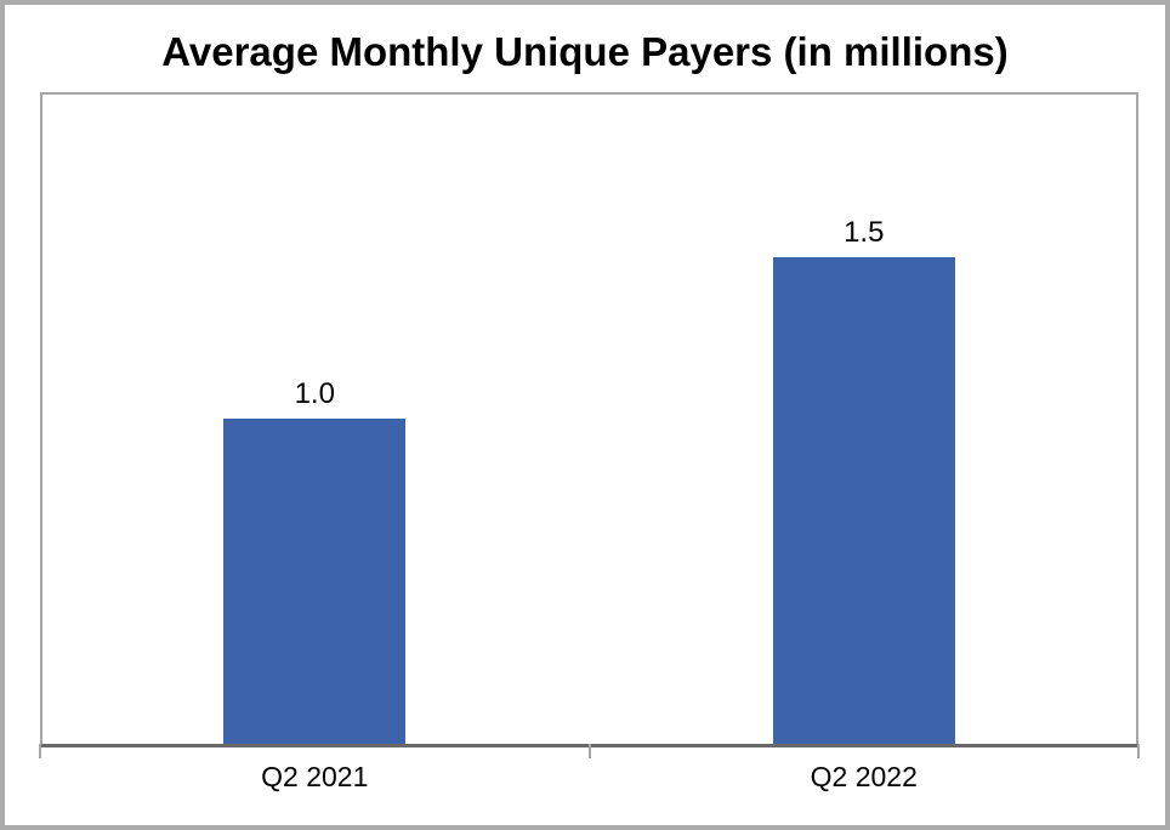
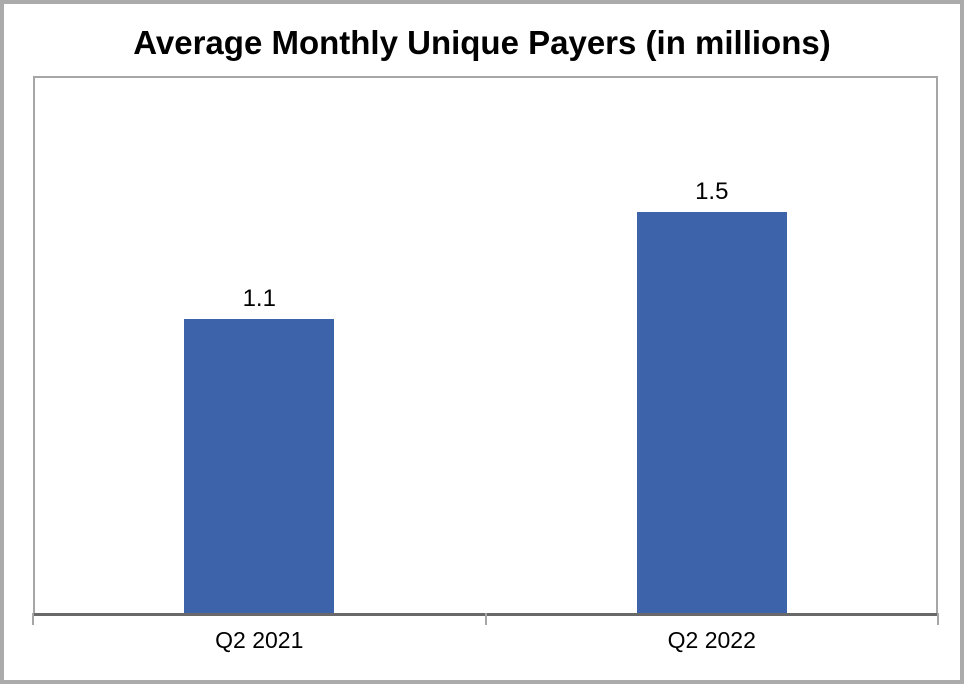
Q2 2021: 1.0 -> 1.1
